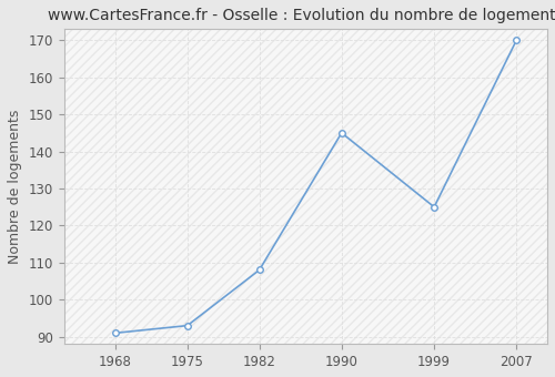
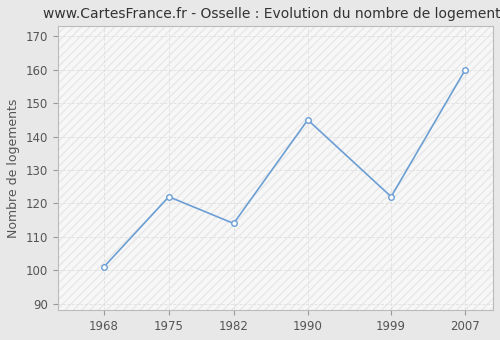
1968: 91 -> 101
1975: 93 -> 122
1982: 108 -> 114
1999: 125 -> 122
2007: 170 -> 160
